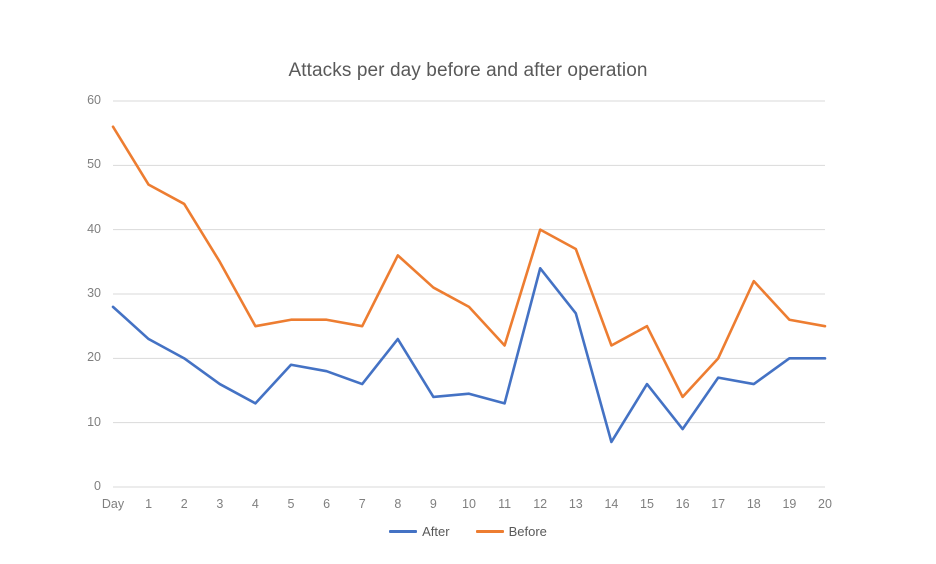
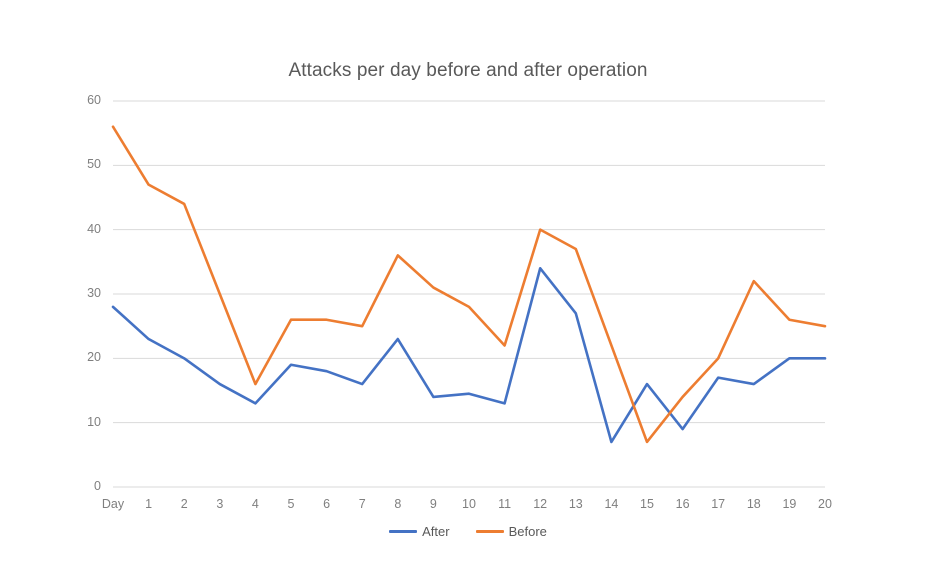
Before/3: 35 -> 30
Before/4: 25 -> 16
Before/15: 25 -> 7
